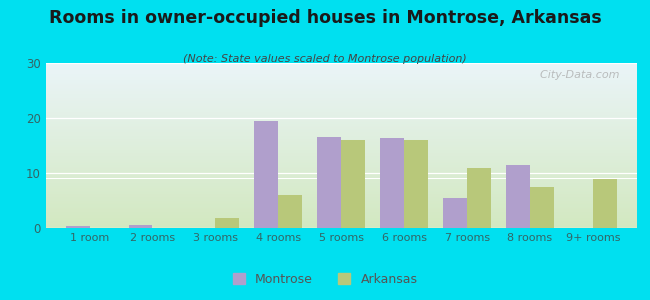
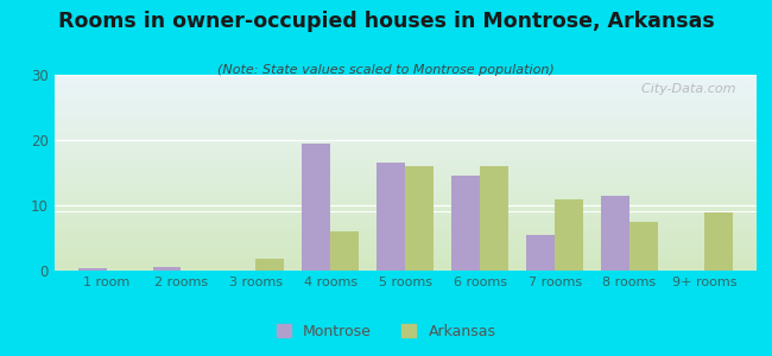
Montrose/6 rooms: 16.4 -> 14.5
